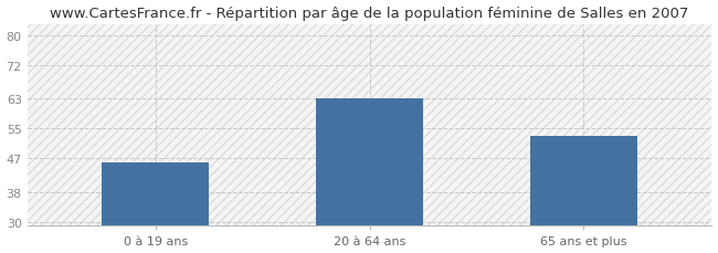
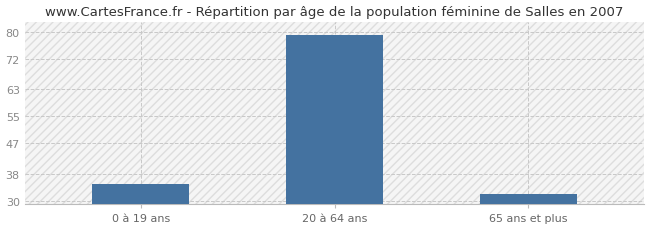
0 à 19 ans: 46 -> 35
20 à 64 ans: 63 -> 79
65 ans et plus: 53 -> 32
